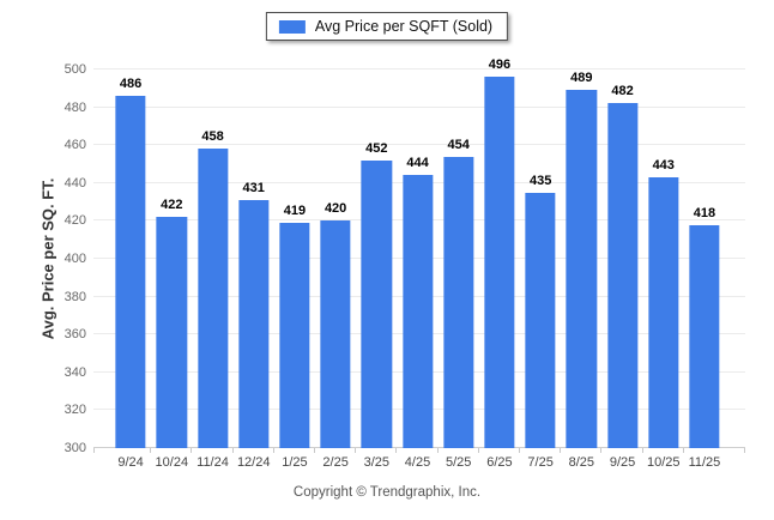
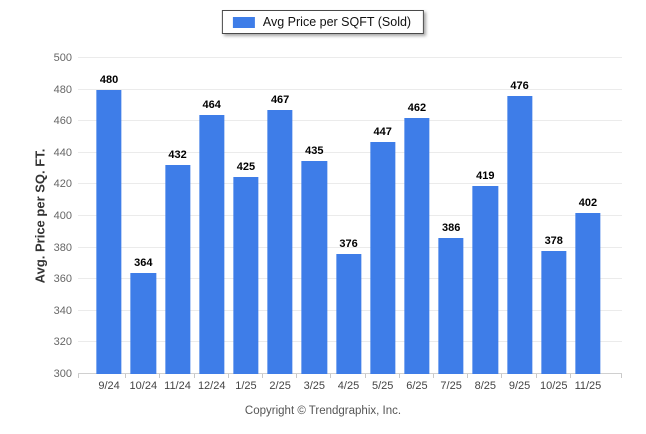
9/24: 486 -> 480
10/24: 422 -> 364
11/24: 458 -> 432
12/24: 431 -> 464
1/25: 419 -> 425
2/25: 420 -> 467
3/25: 452 -> 435
4/25: 444 -> 376
5/25: 454 -> 447
6/25: 496 -> 462
7/25: 435 -> 386
8/25: 489 -> 419
9/25: 482 -> 476
10/25: 443 -> 378
11/25: 418 -> 402
